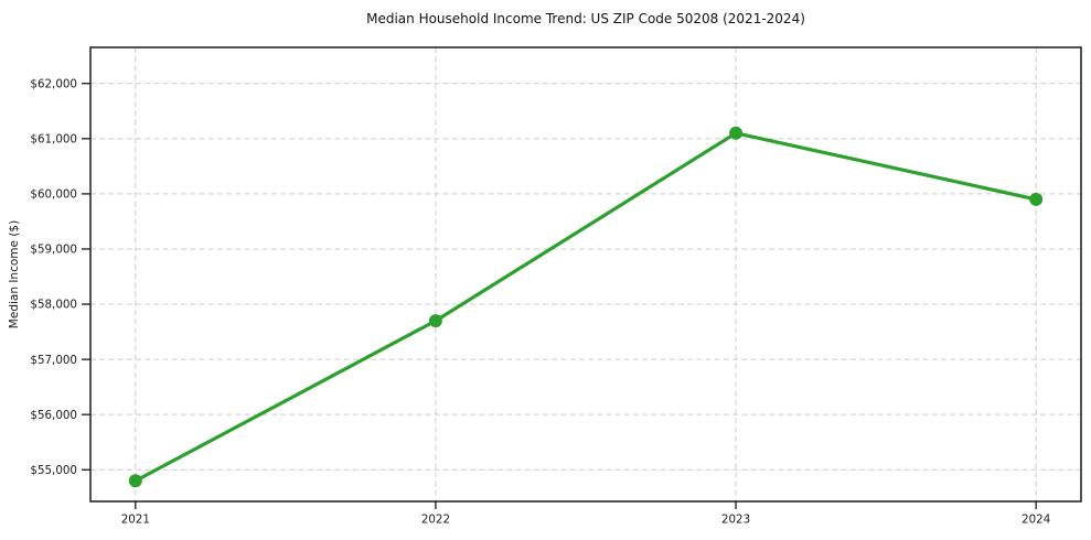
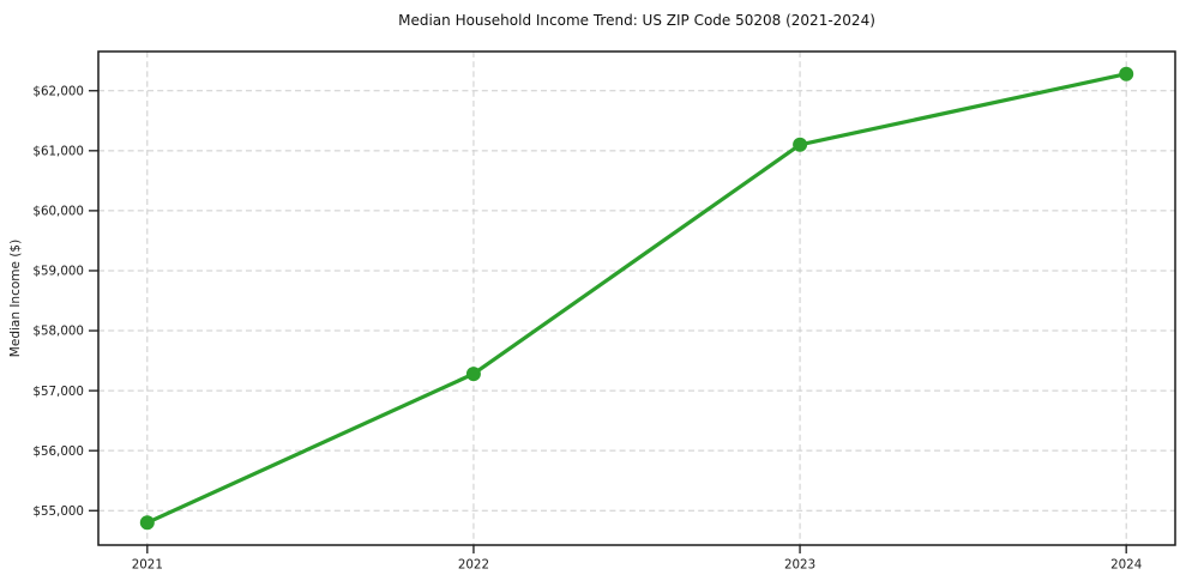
2022: $57700 -> $57300
2024: $59900 -> $62300
